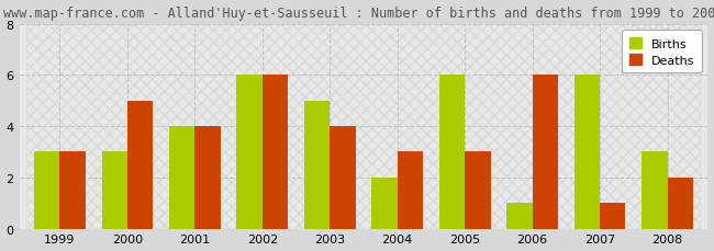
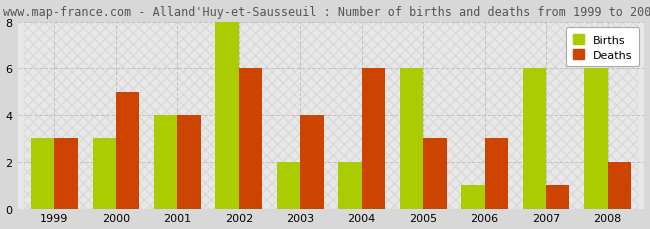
Births/2002: 6 -> 8
Births/2003: 5 -> 2
Deaths/2004: 3 -> 6
Deaths/2006: 6 -> 3
Births/2008: 3 -> 6
